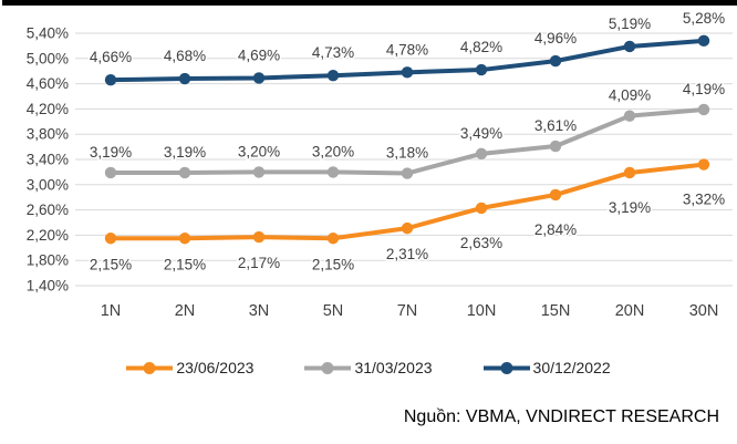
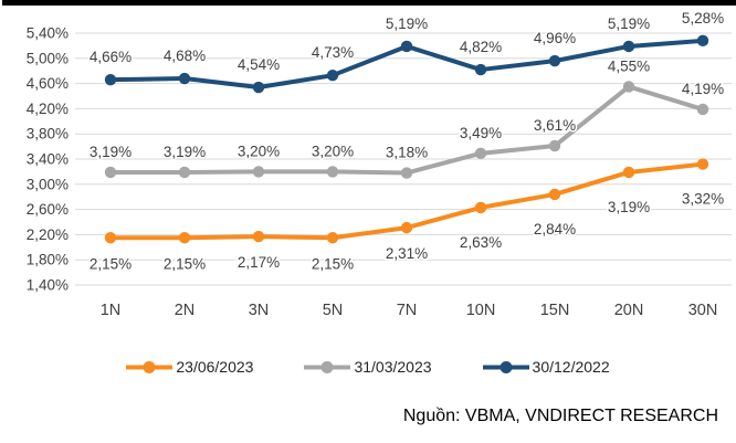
30/12/2022/3N: 4,69% -> 4,54%
30/12/2022/7N: 4,78% -> 5,19%
31/03/2023/20N: 4,09% -> 4,55%
